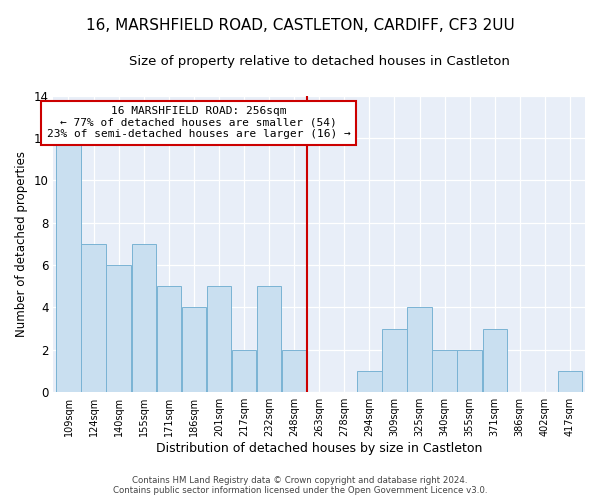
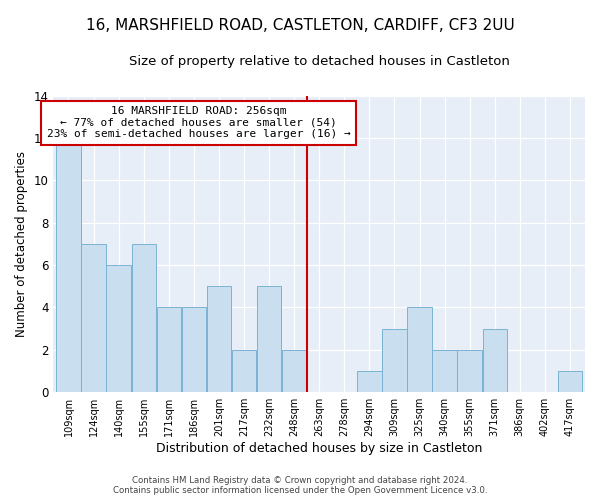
171sqm: 5 -> 4
